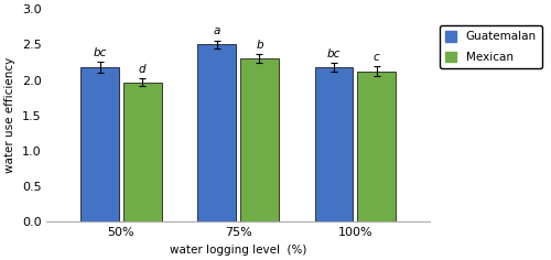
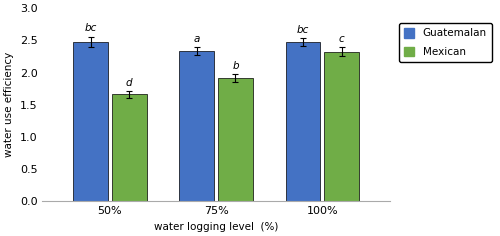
Guatemalan/50%: 2.18 -> 2.48
Mexican/50%: 1.97 -> 1.66
Guatemalan/75%: 2.50 -> 2.34
Mexican/75%: 2.30 -> 1.92
Guatemalan/100%: 2.18 -> 2.48
Mexican/100%: 2.12 -> 2.32
